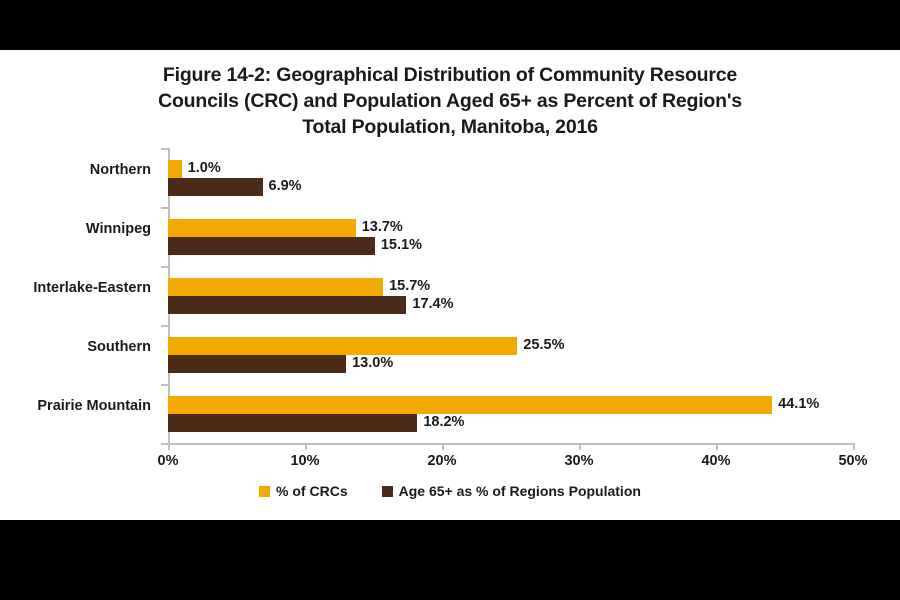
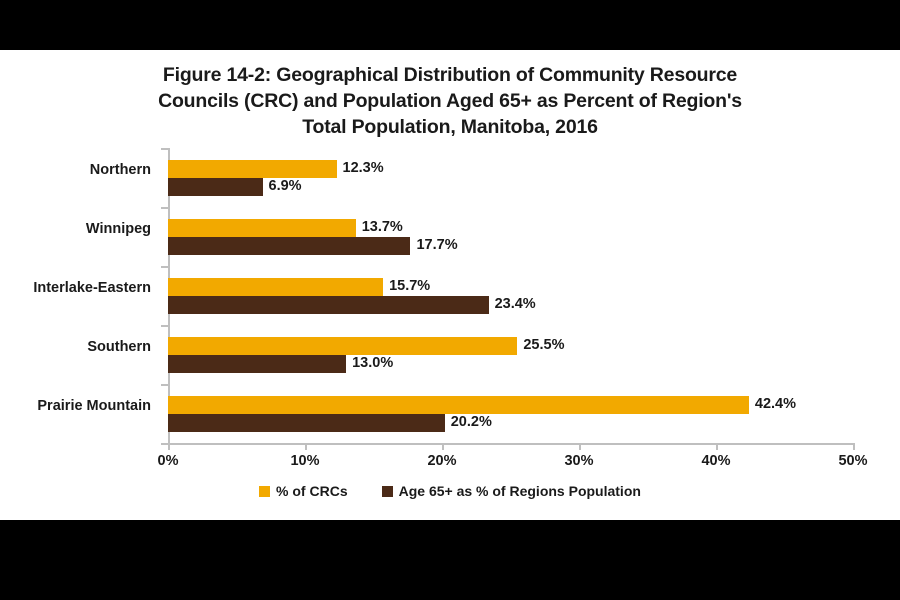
% of CRCs/Northern: 1.0% -> 12.3%
Age 65+ as % of Regions Population/Winnipeg: 15.1% -> 17.7%
Age 65+ as % of Regions Population/Interlake-Eastern: 17.4% -> 23.4%
% of CRCs/Prairie Mountain: 44.1% -> 42.4%
Age 65+ as % of Regions Population/Prairie Mountain: 18.2% -> 20.2%
